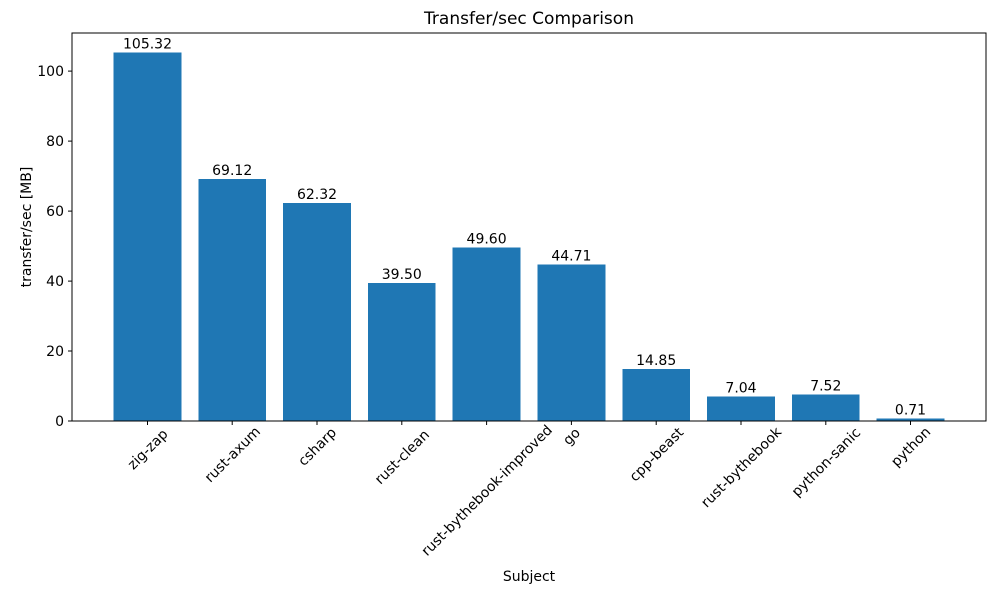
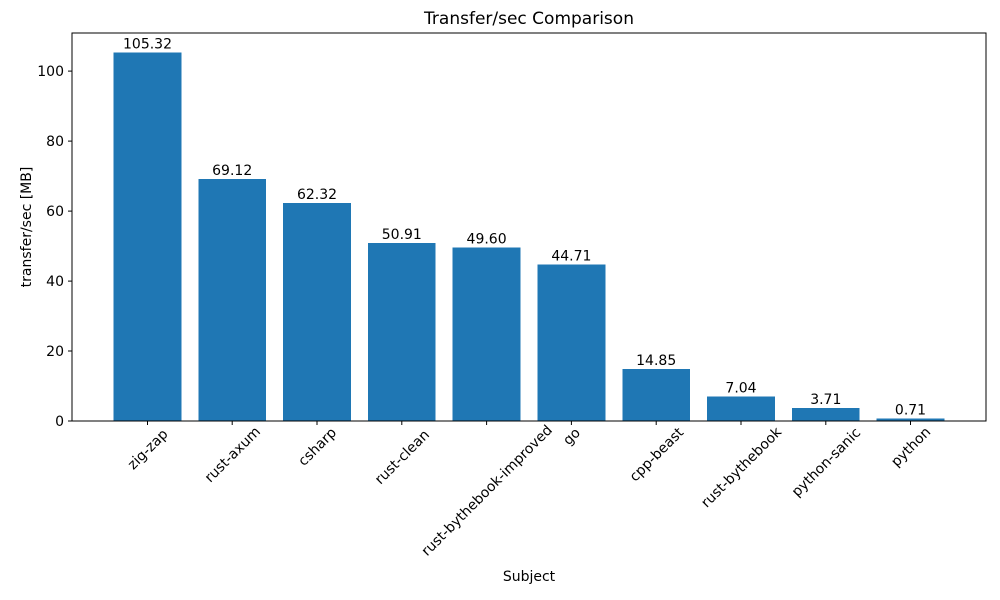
rust-clean: 39.50 -> 50.91
python-sanic: 7.52 -> 3.71
